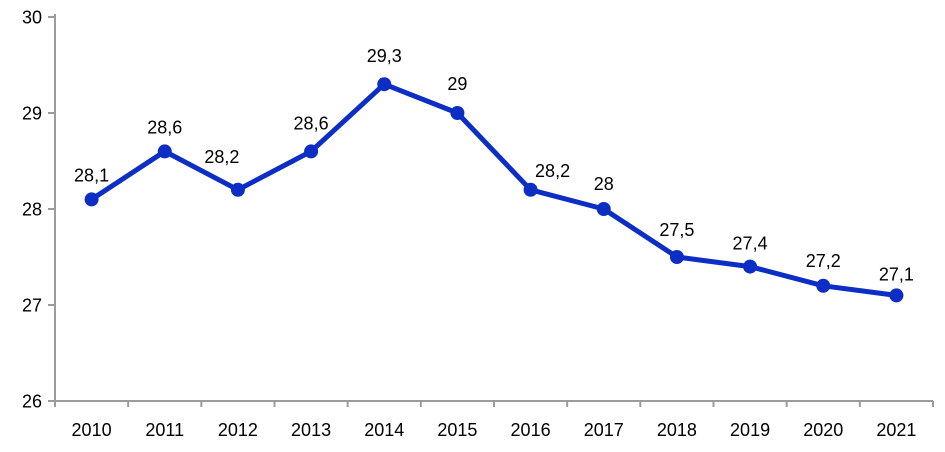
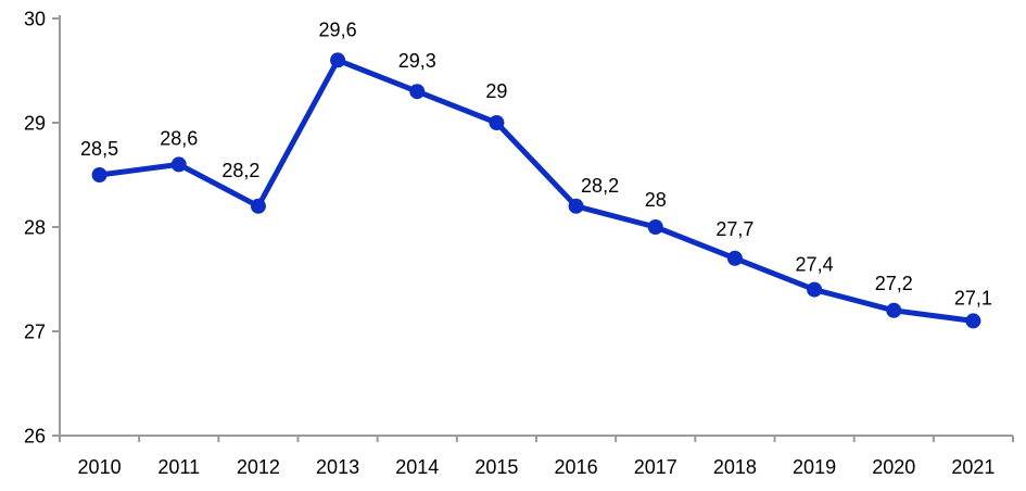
2010: 28,1 -> 28,5
2013: 28,6 -> 29,6
2018: 27,5 -> 27,7
